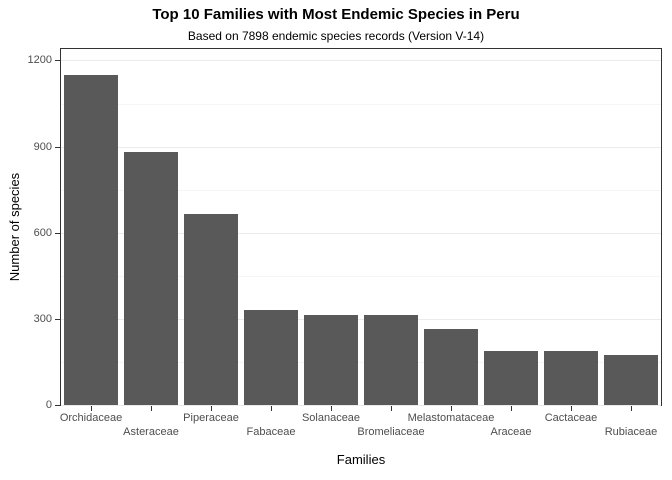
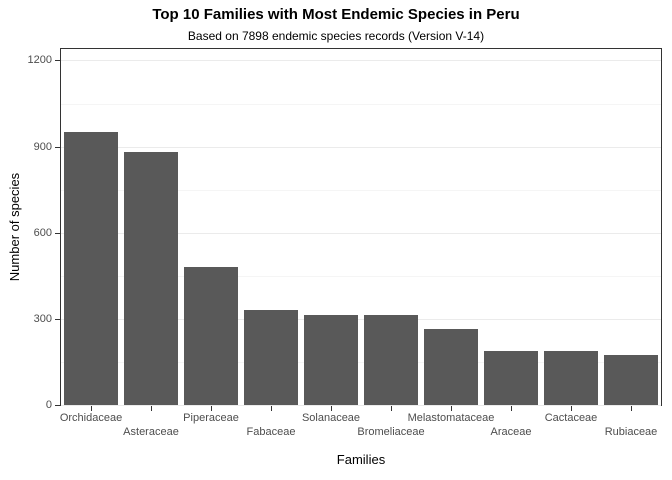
Orchidaceae: 1150 -> 950
Piperaceae: 660 -> 480
